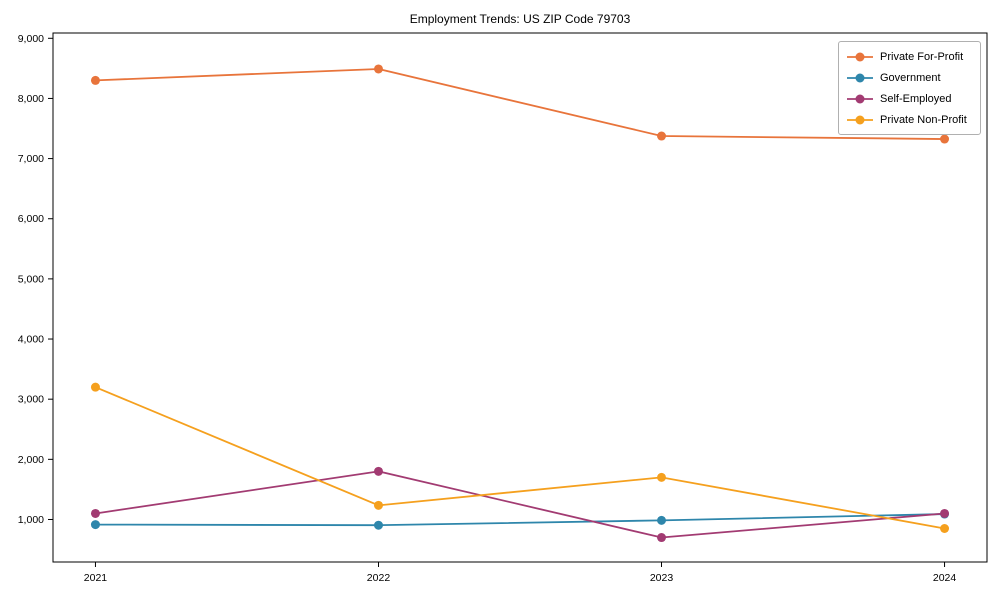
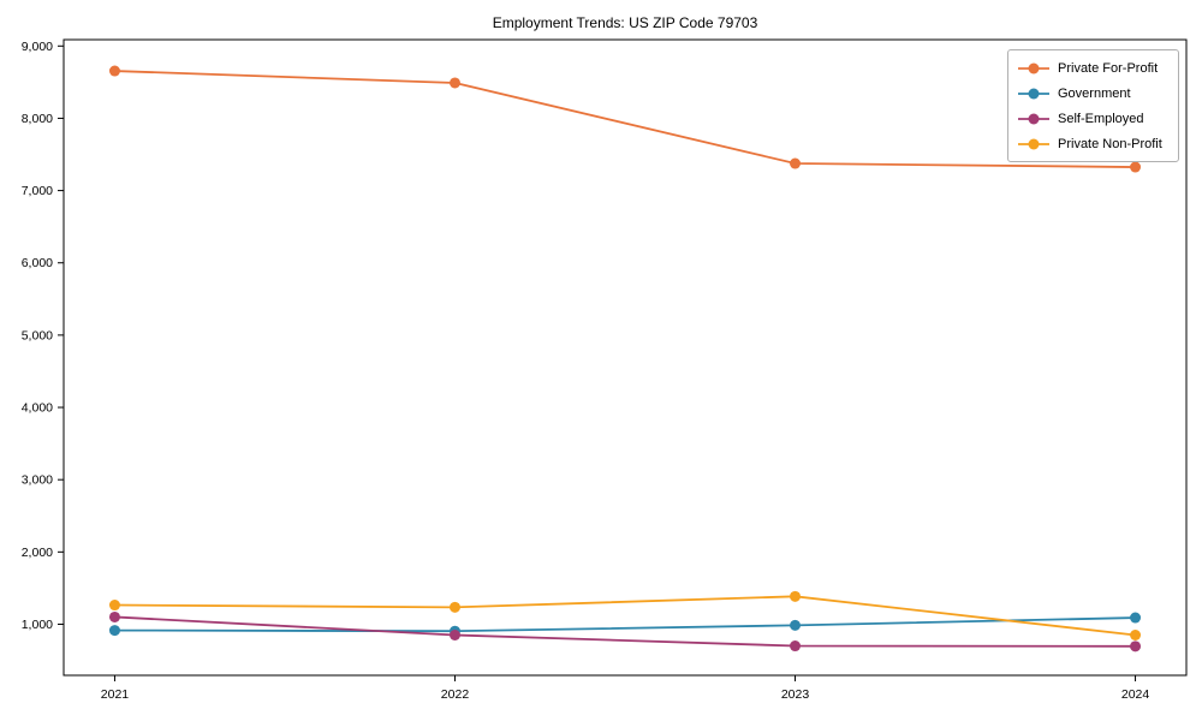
Private For-Profit/2021: 8300 -> 8700
Private Non-Profit/2021: 3200 -> 1300
Self-Employed/2022: 1800 -> 800
Private Non-Profit/2023: 1700 -> 1400
Self-Employed/2024: 1100 -> 700
